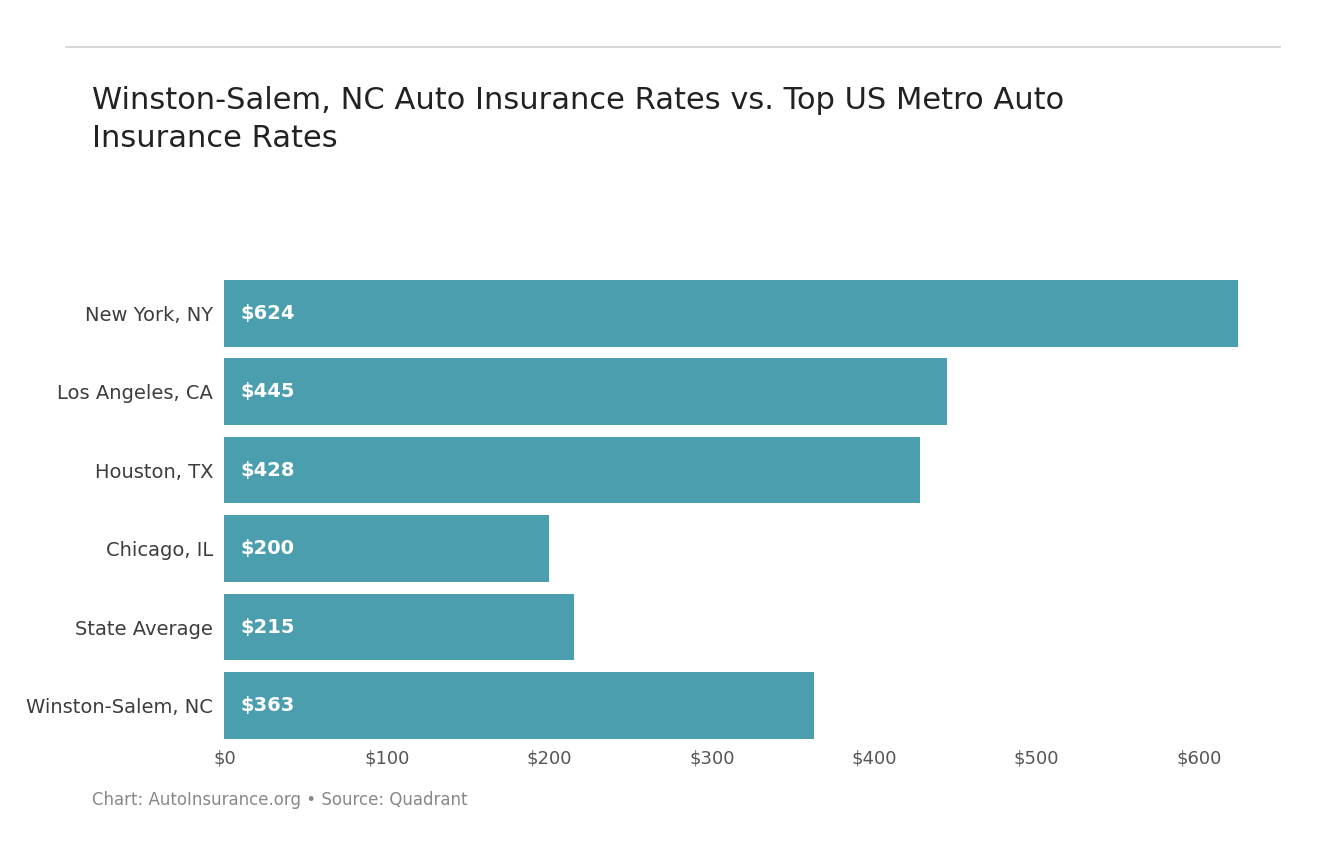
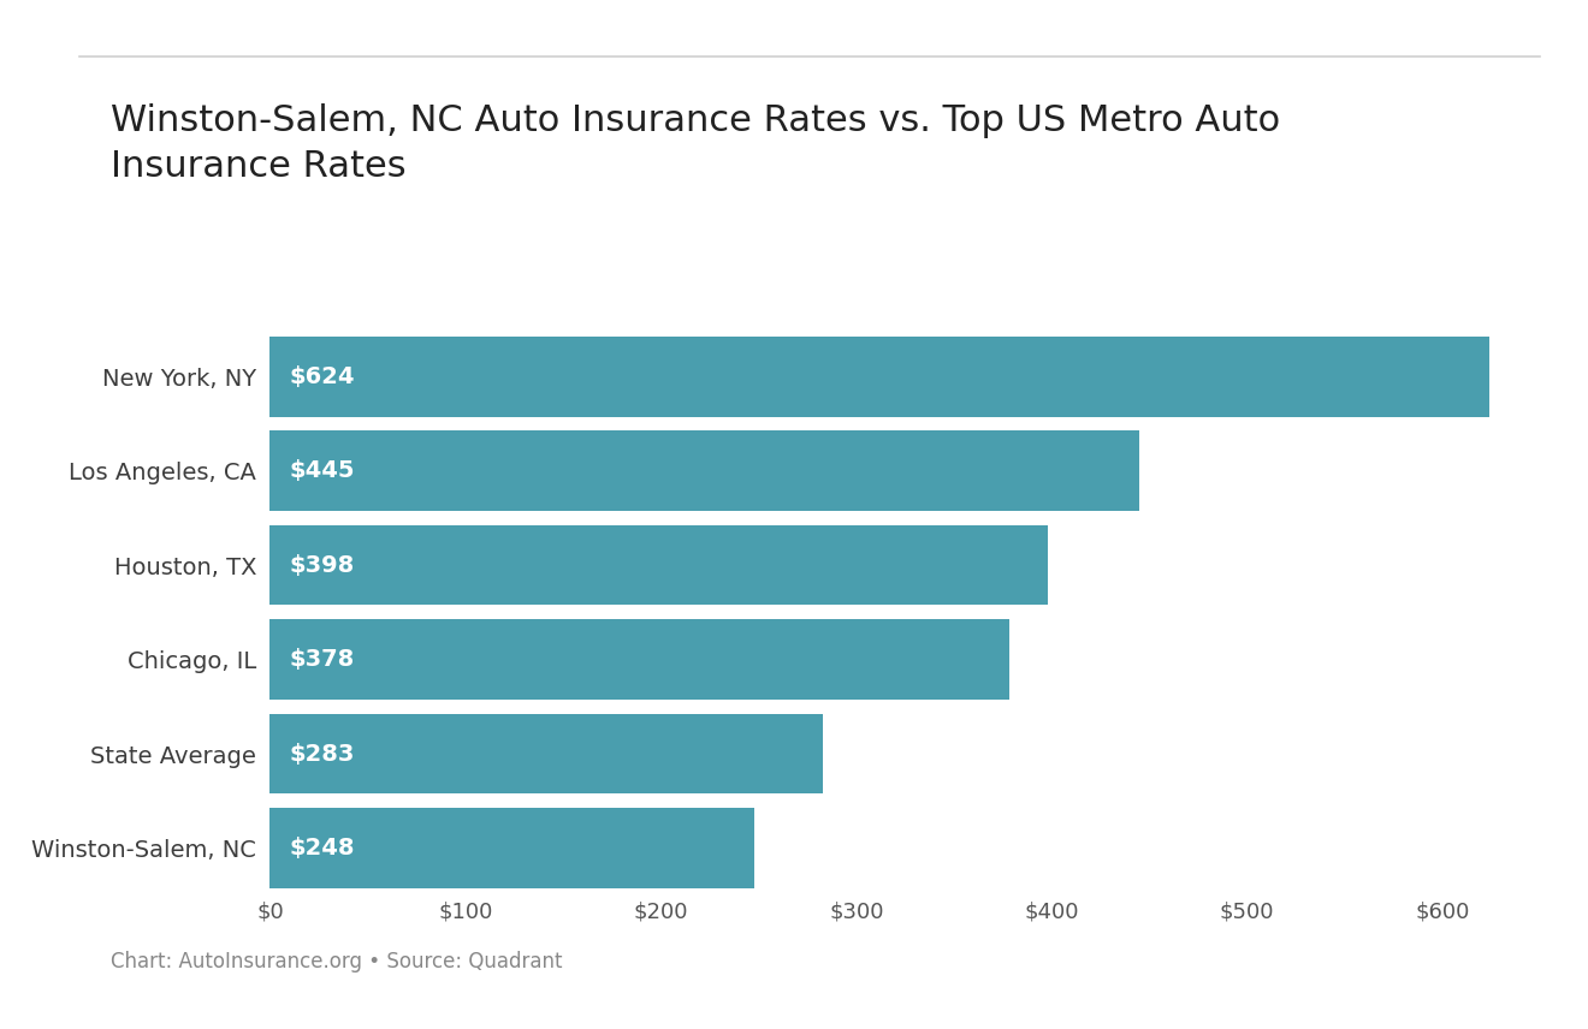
Houston, TX: $428 -> $398
Chicago, IL: $200 -> $378
State Average: $215 -> $283
Winston-Salem, NC: $363 -> $248
